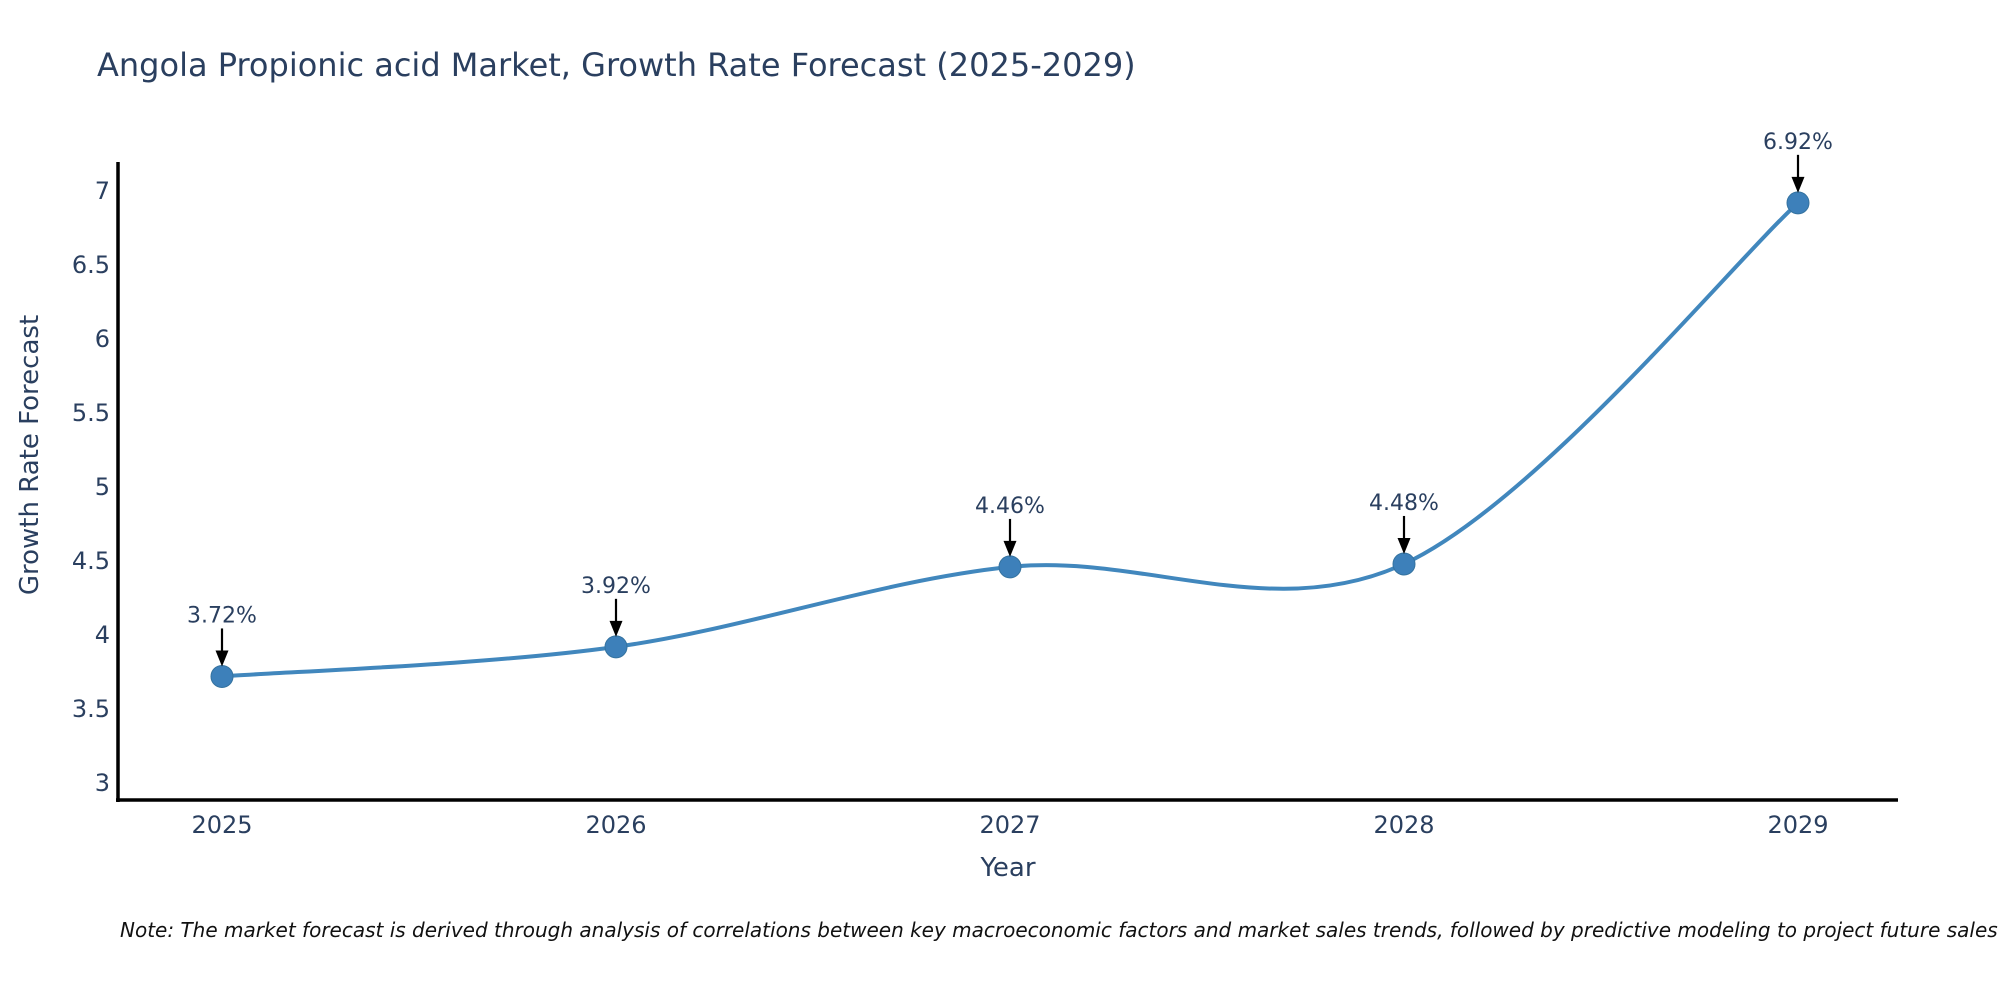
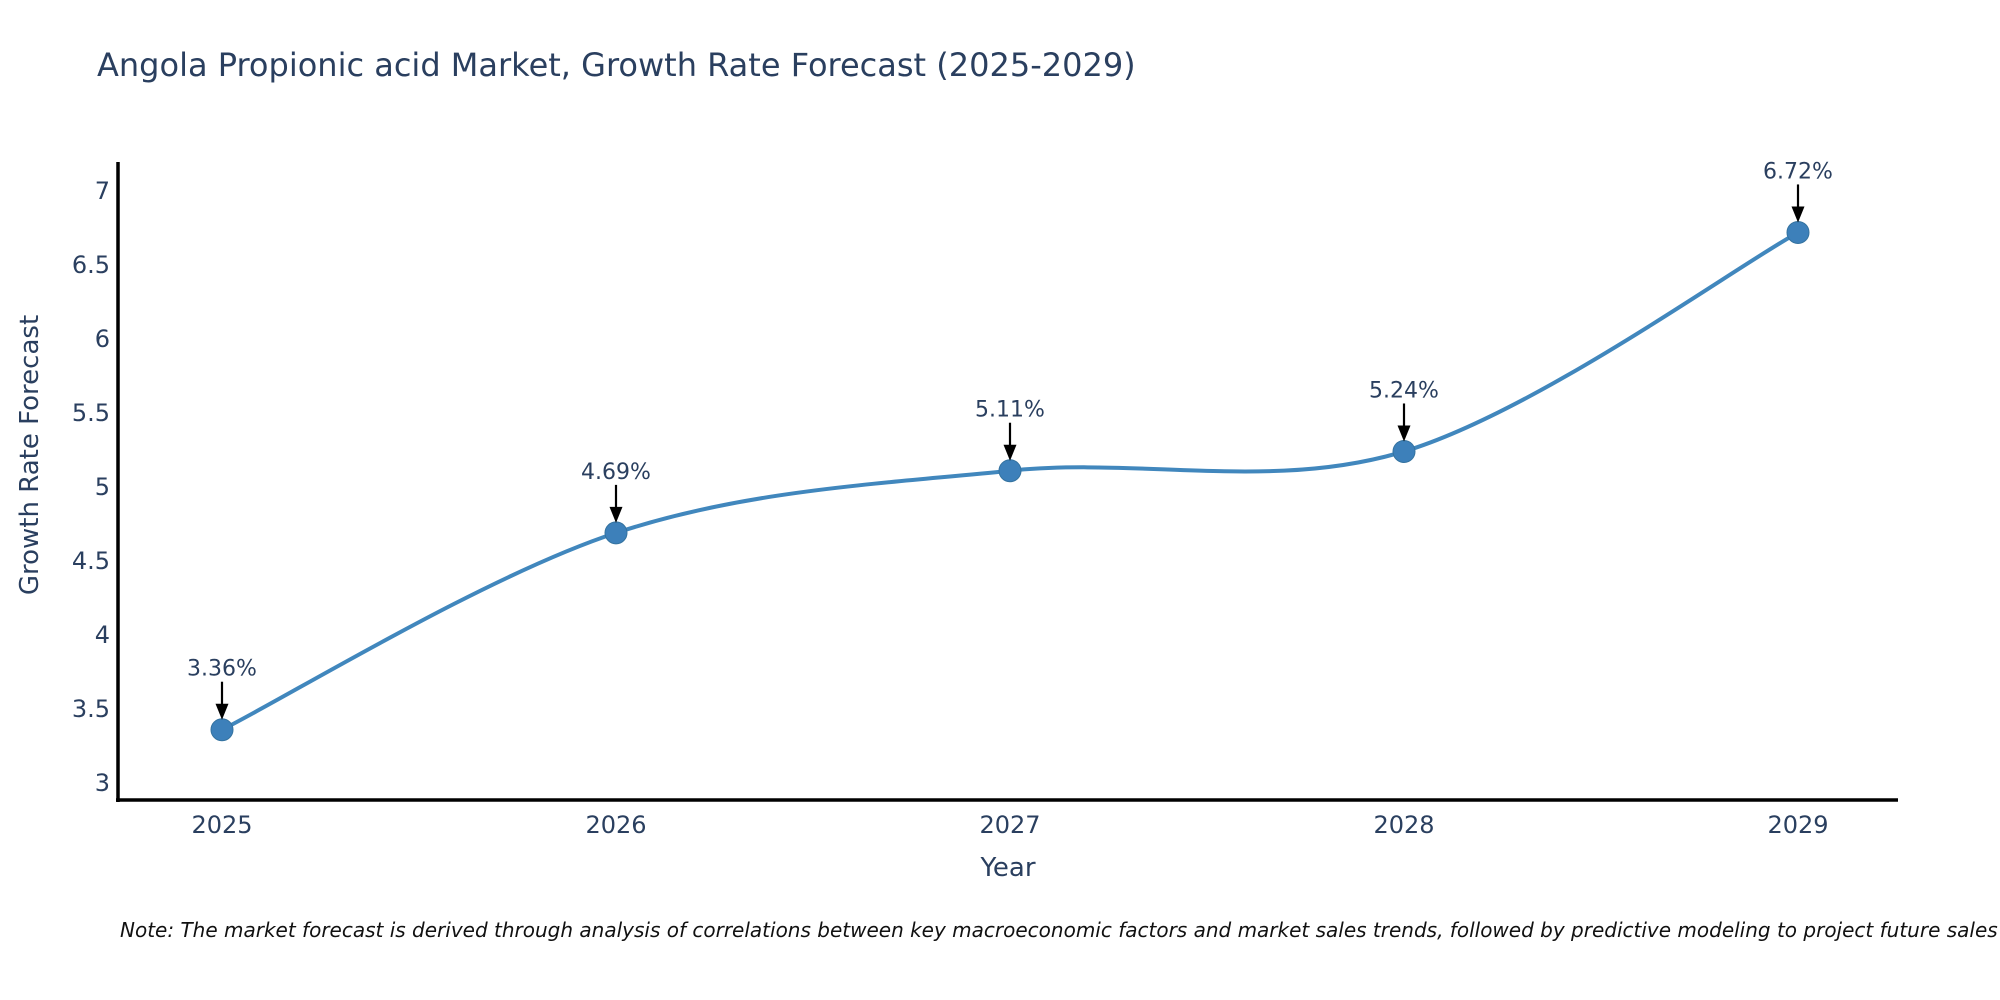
2025: 3.72% -> 3.36%
2026: 3.92% -> 4.69%
2027: 4.46% -> 5.11%
2028: 4.48% -> 5.24%
2029: 6.92% -> 6.72%
